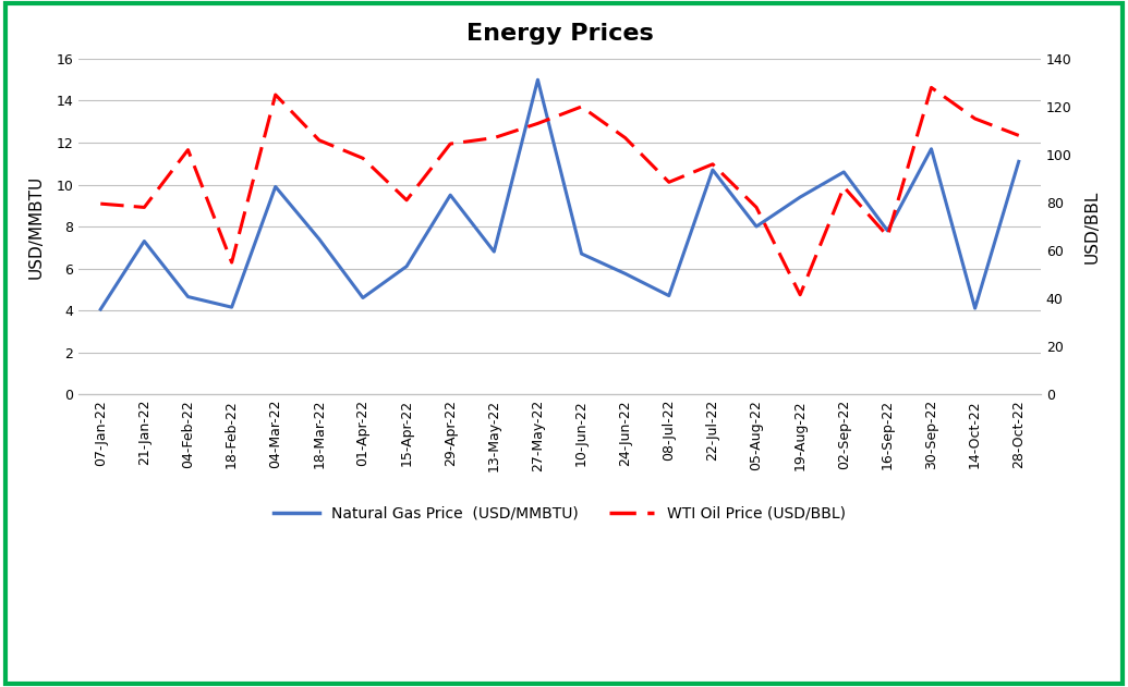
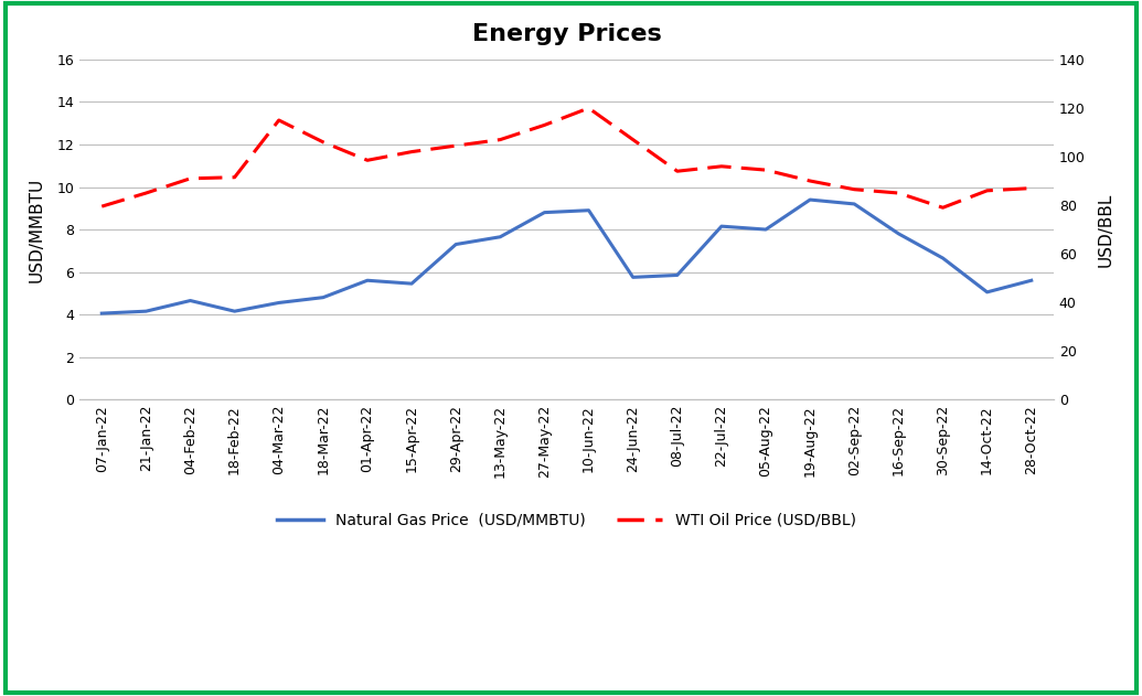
Natural Gas Price (USD/MMBTU)/21-Jan-22: 7.3 -> 4.2
WTI Oil Price (USD/BBL)/21-Jan-22: 78.0 -> 85.0
WTI Oil Price (USD/BBL)/04-Feb-22: 102.0 -> 91.0
WTI Oil Price (USD/BBL)/18-Feb-22: 55.0 -> 91.5
Natural Gas Price (USD/MMBTU)/04-Mar-22: 9.9 -> 4.5
WTI Oil Price (USD/BBL)/04-Mar-22: 125.0 -> 115.0
Natural Gas Price (USD/MMBTU)/18-Mar-22: 7.4 -> 4.8
Natural Gas Price (USD/MMBTU)/01-Apr-22: 4.6 -> 5.6
Natural Gas Price (USD/MMBTU)/15-Apr-22: 6.1 -> 5.5
WTI Oil Price (USD/BBL)/15-Apr-22: 81.0 -> 102.0
Natural Gas Price (USD/MMBTU)/29-Apr-22: 9.5 -> 7.3
Natural Gas Price (USD/MMBTU)/13-May-22: 6.8 -> 7.7
Natural Gas Price (USD/MMBTU)/27-May-22: 15.0 -> 8.8
Natural Gas Price (USD/MMBTU)/10-Jun-22: 6.7 -> 8.9
Natural Gas Price (USD/MMBTU)/08-Jul-22: 4.7 -> 5.8
WTI Oil Price (USD/BBL)/08-Jul-22: 88.5 -> 94.0
Natural Gas Price (USD/MMBTU)/22-Jul-22: 10.7 -> 8.2
WTI Oil Price (USD/BBL)/05-Aug-22: 78.0 -> 94.5
WTI Oil Price (USD/BBL)/19-Aug-22: 41.5 -> 90.0
Natural Gas Price (USD/MMBTU)/02-Sep-22: 10.6 -> 9.2
WTI Oil Price (USD/BBL)/16-Sep-22: 66.0 -> 85.0
Natural Gas Price (USD/MMBTU)/30-Sep-22: 11.7 -> 6.7
WTI Oil Price (USD/BBL)/30-Sep-22: 128.0 -> 79.0
Natural Gas Price (USD/MMBTU)/14-Oct-22: 4.1 -> 5.0
WTI Oil Price (USD/BBL)/14-Oct-22: 115.0 -> 86.0
Natural Gas Price (USD/MMBTU)/28-Oct-22: 11.1 -> 5.6
WTI Oil Price (USD/BBL)/28-Oct-22: 108.0 -> 87.0
